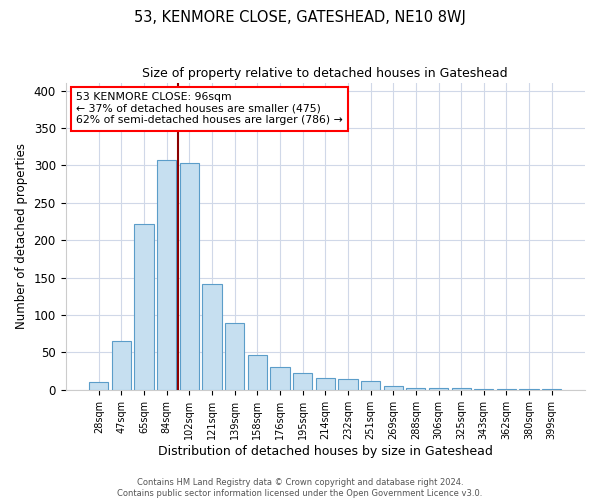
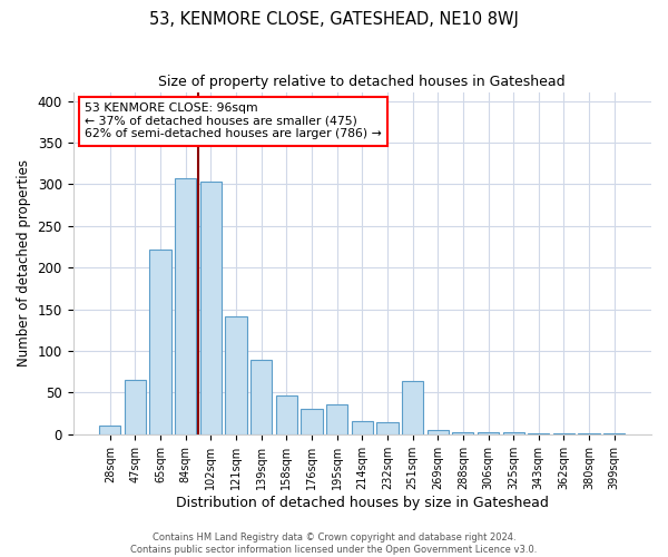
195sqm: 22 -> 36
251sqm: 12 -> 64
